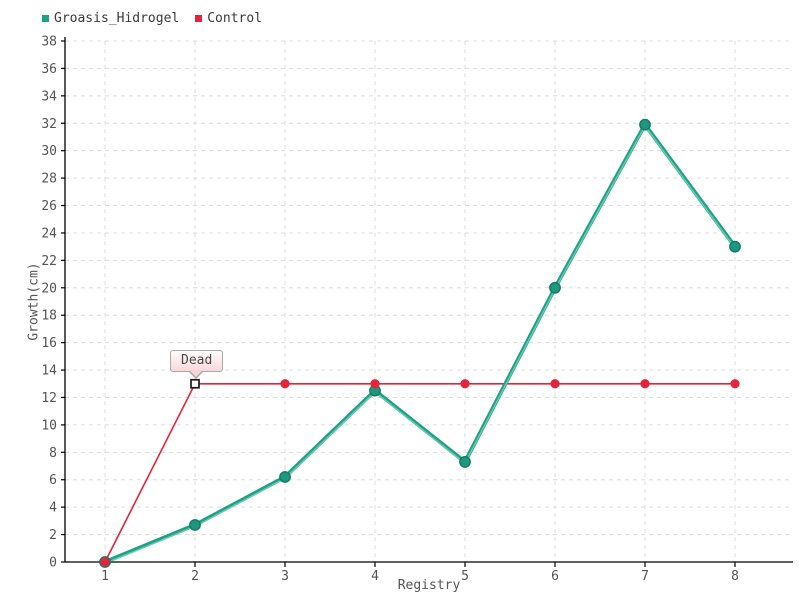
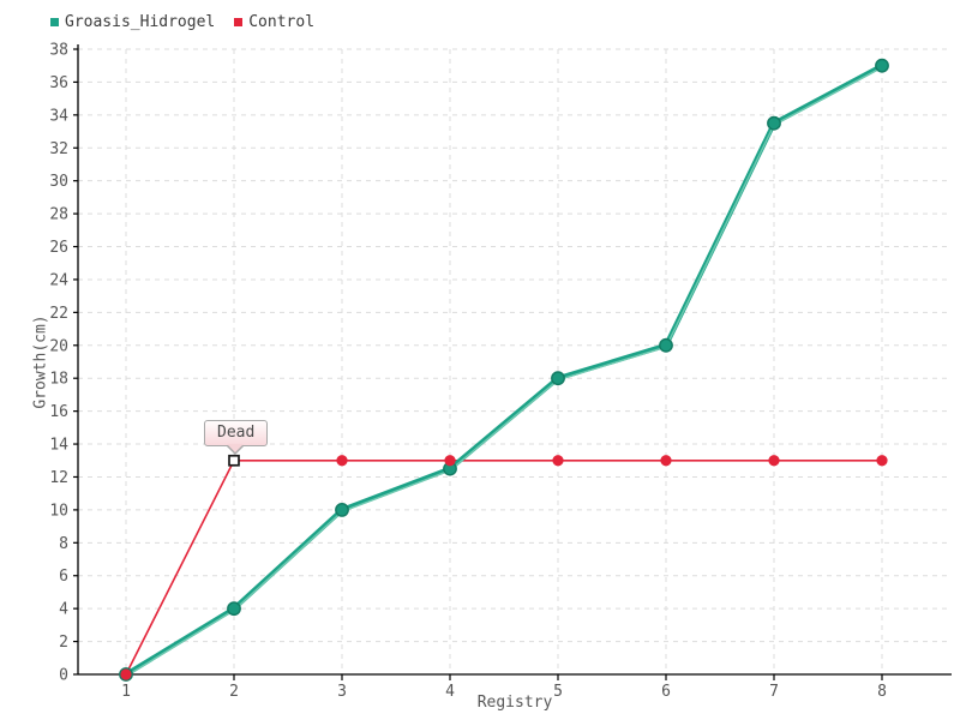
Groasis_Hidrogel/2: 2.7 -> 4.0
Groasis_Hidrogel/3: 6.2 -> 10.0
Groasis_Hidrogel/5: 7.3 -> 18.0
Groasis_Hidrogel/7: 31.9 -> 33.5
Groasis_Hidrogel/8: 23.0 -> 37.0
